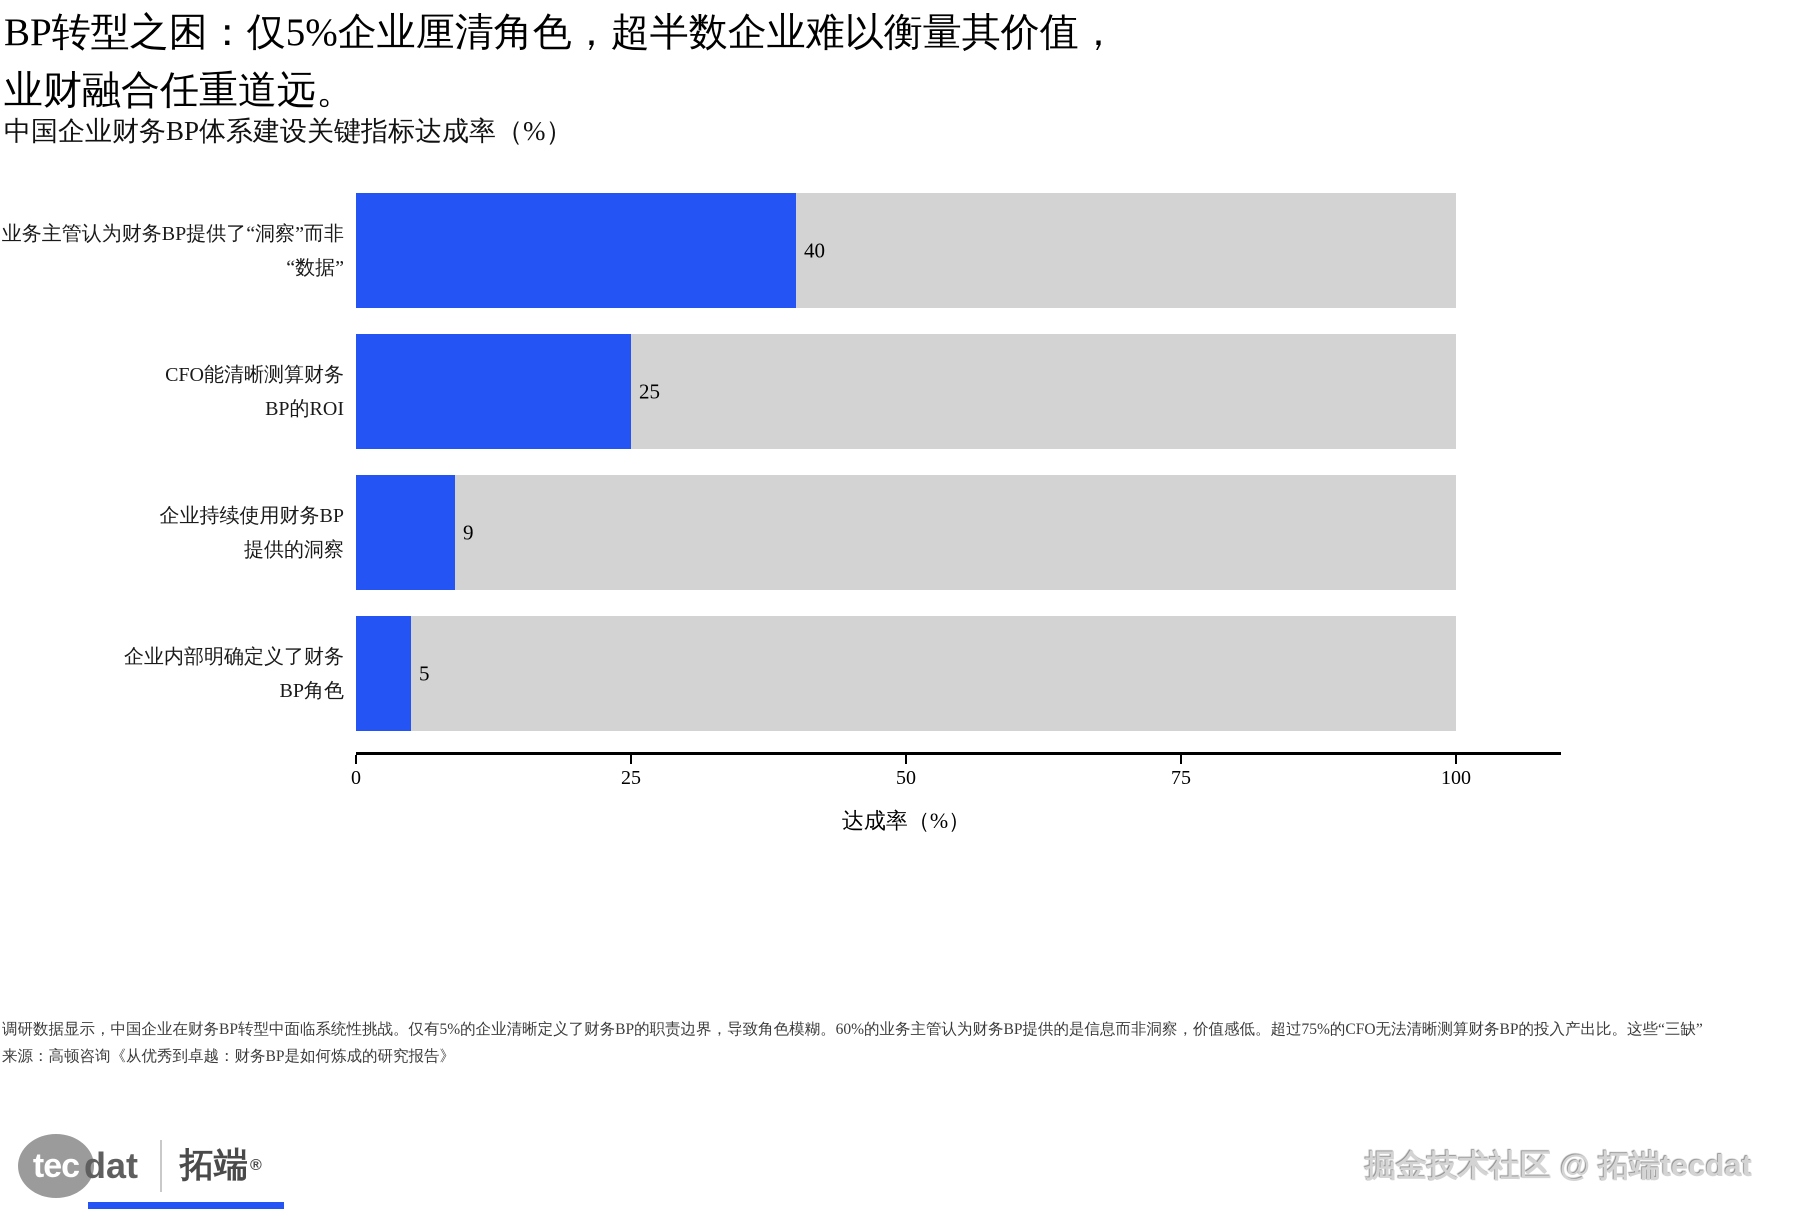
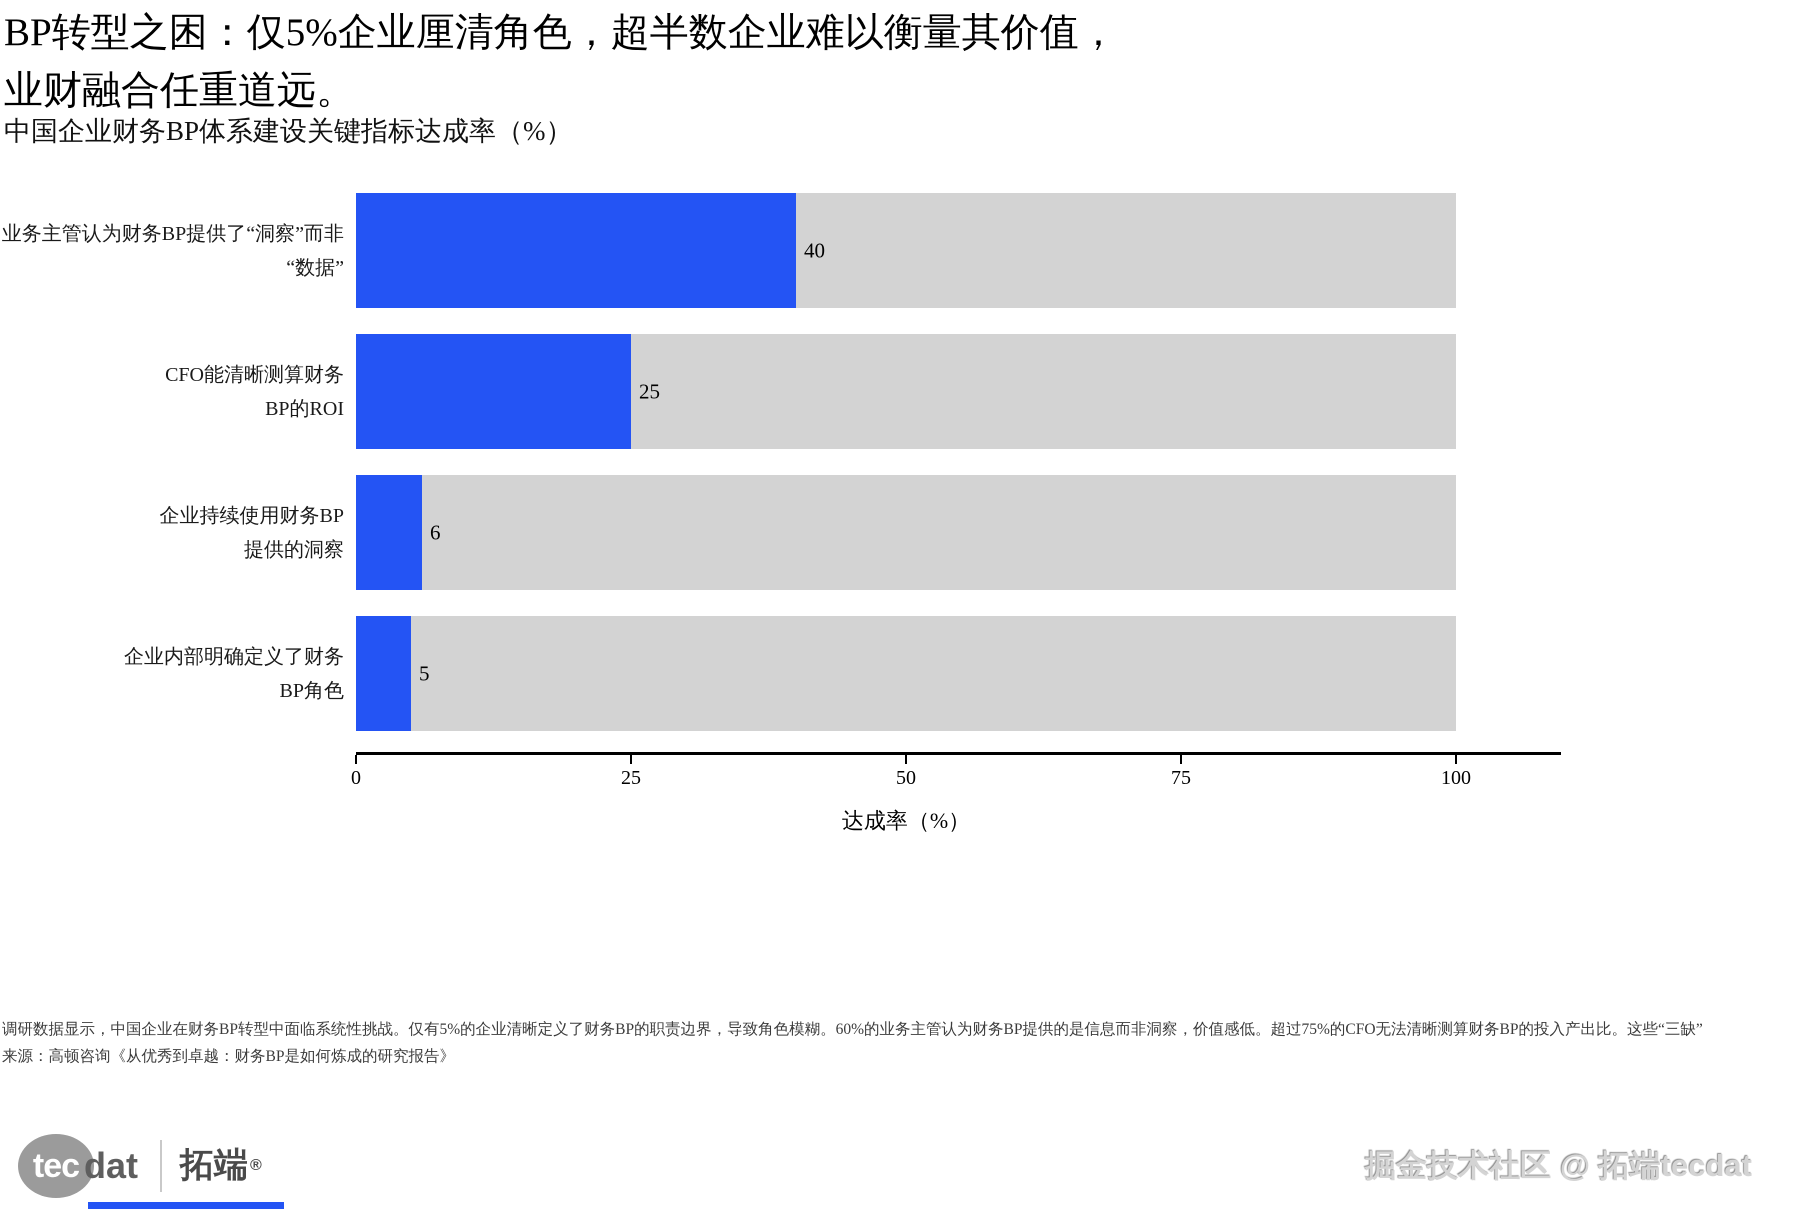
企业持续使用财务BP提供的洞察: 9 -> 6
